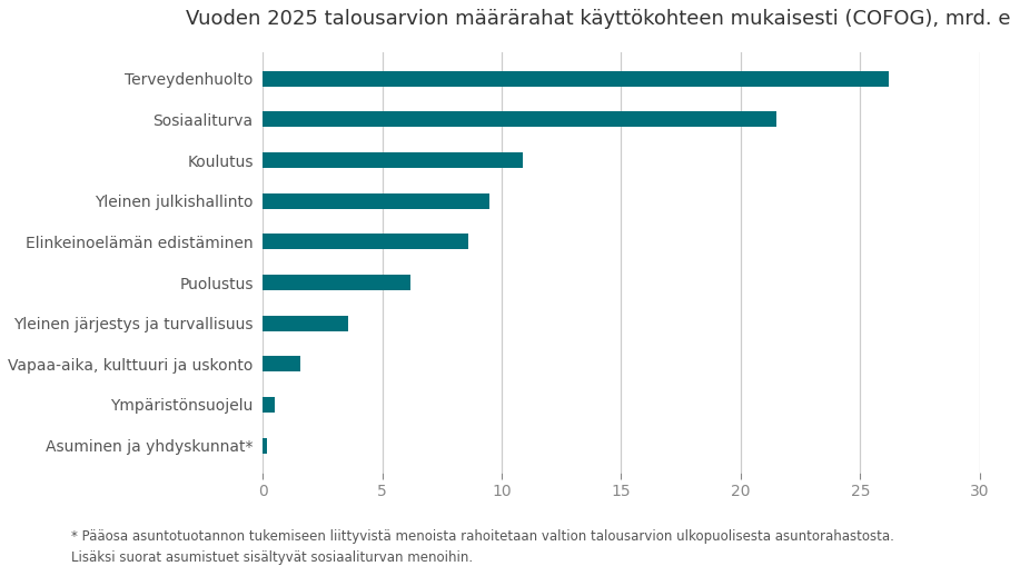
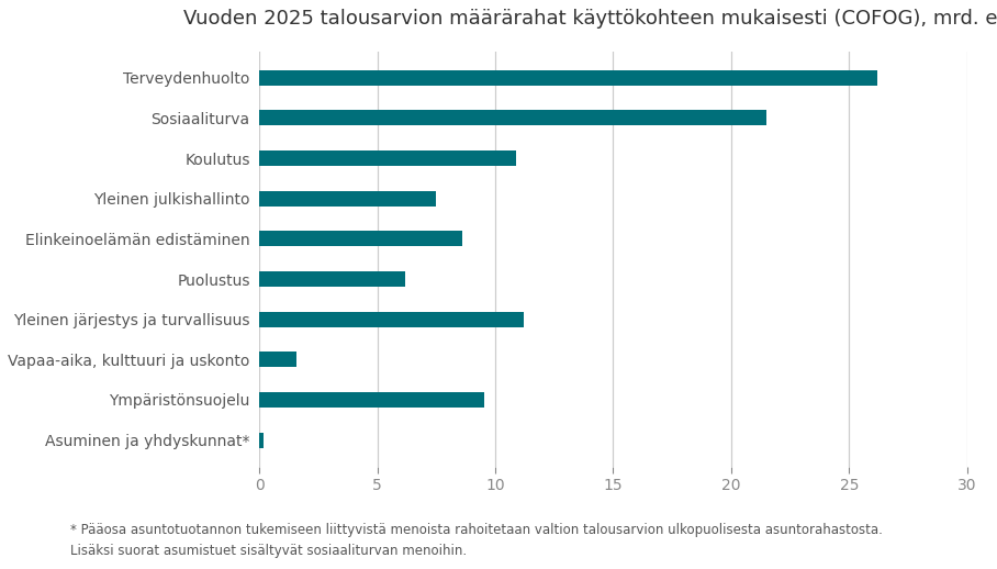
Yleinen julkishallinto: 9.50 -> 7.50
Yleinen järjestys ja turvallisuus: 3.60 -> 11.20
Ympäristönsuojelu: 0.50 -> 9.55
